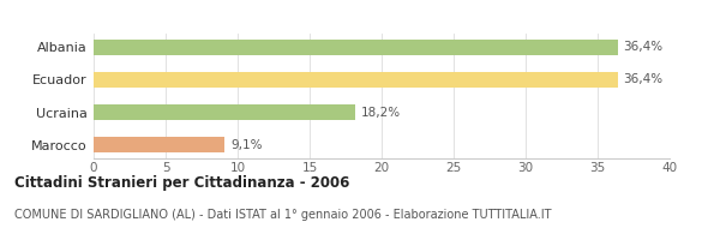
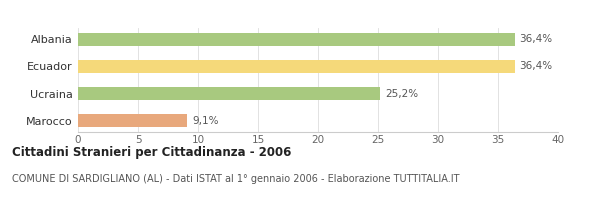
Ucraina: 18,2% -> 25,2%
